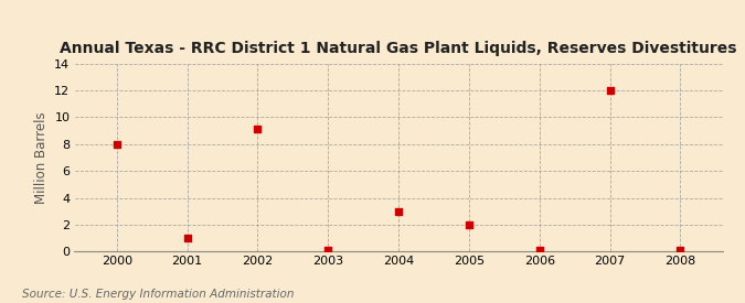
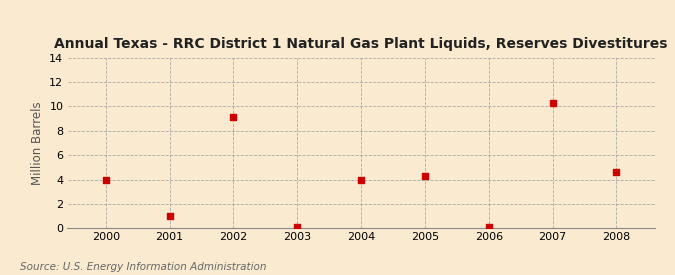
2000: 8.0 -> 4.0
2004: 3.0 -> 4.0
2005: 2.0 -> 4.3
2007: 12.0 -> 10.3
2008: 0.1 -> 4.6
